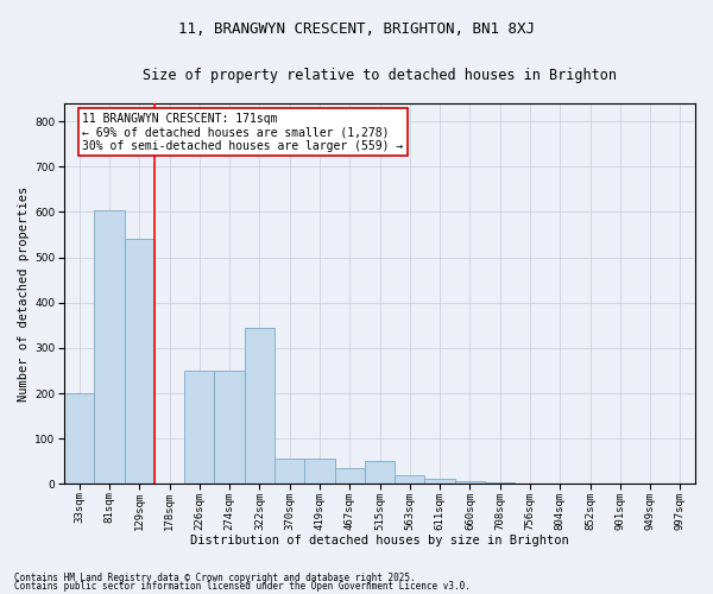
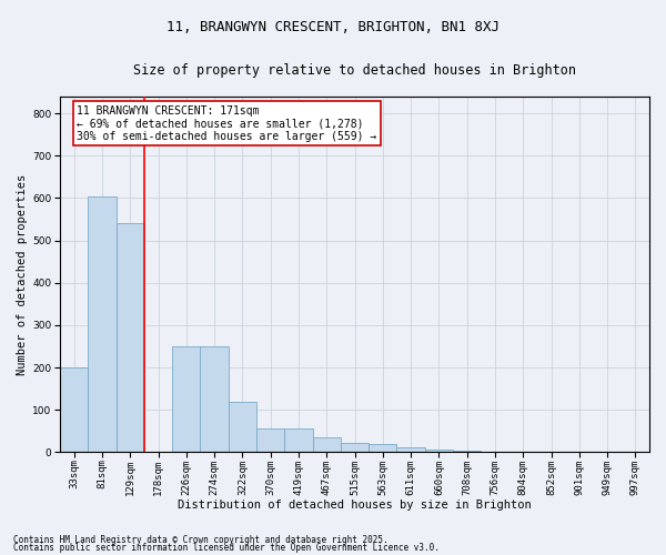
322sqm: 345 -> 120
515sqm: 50 -> 22
